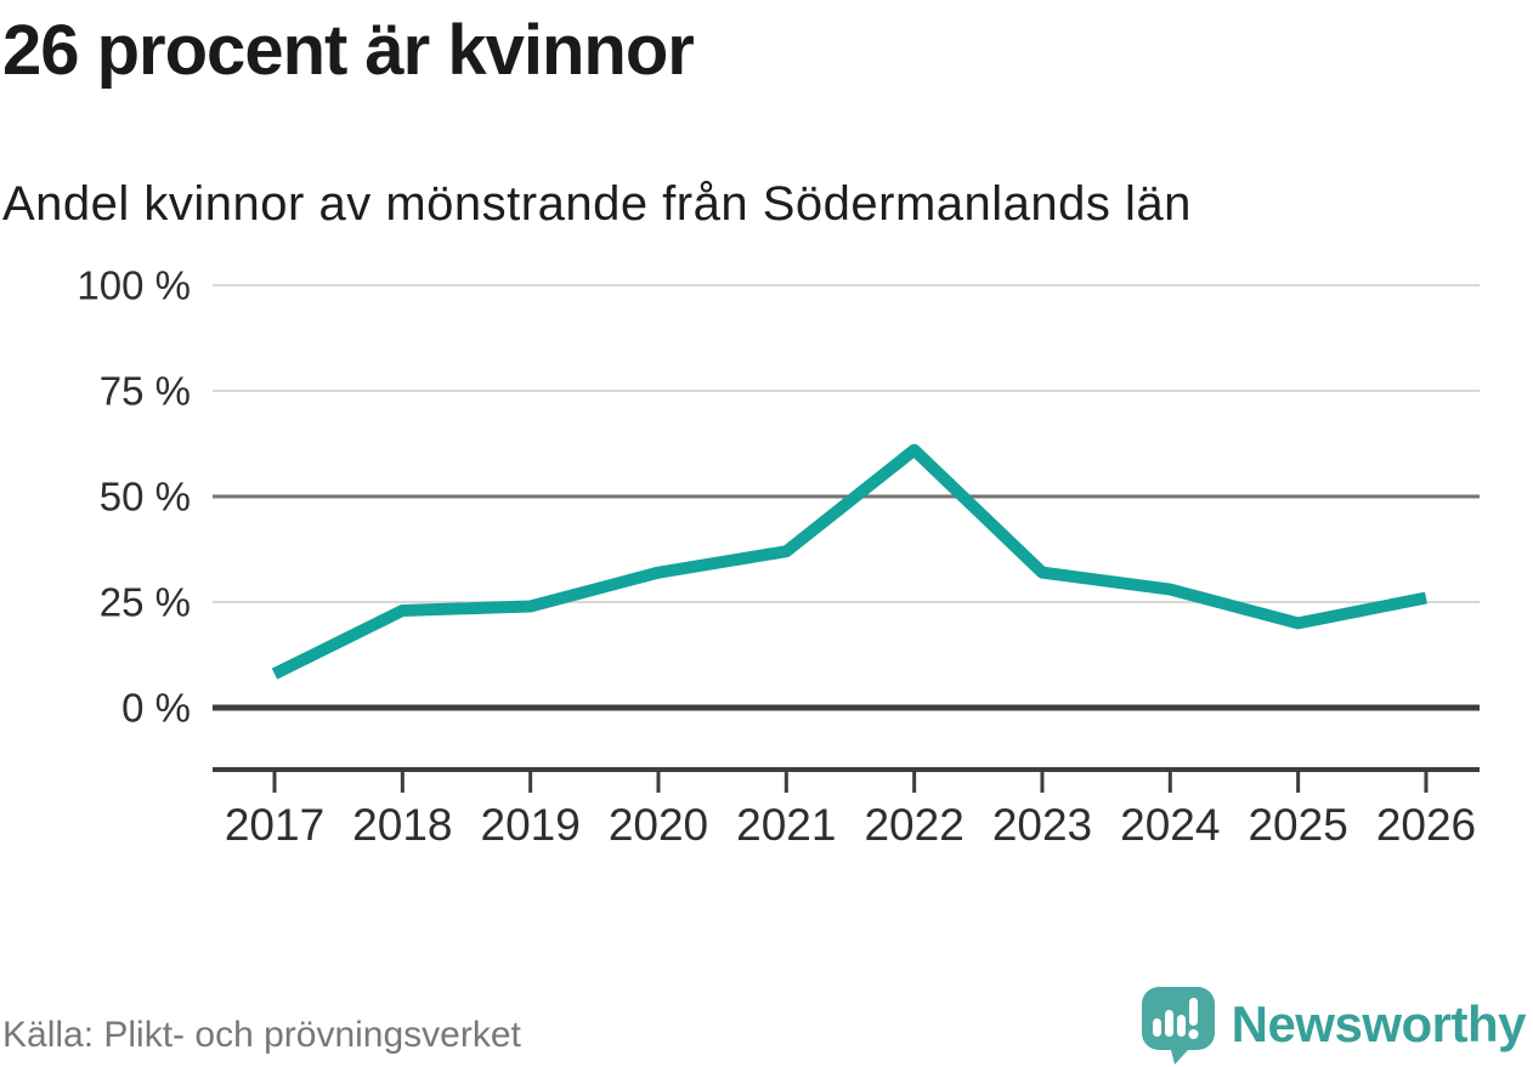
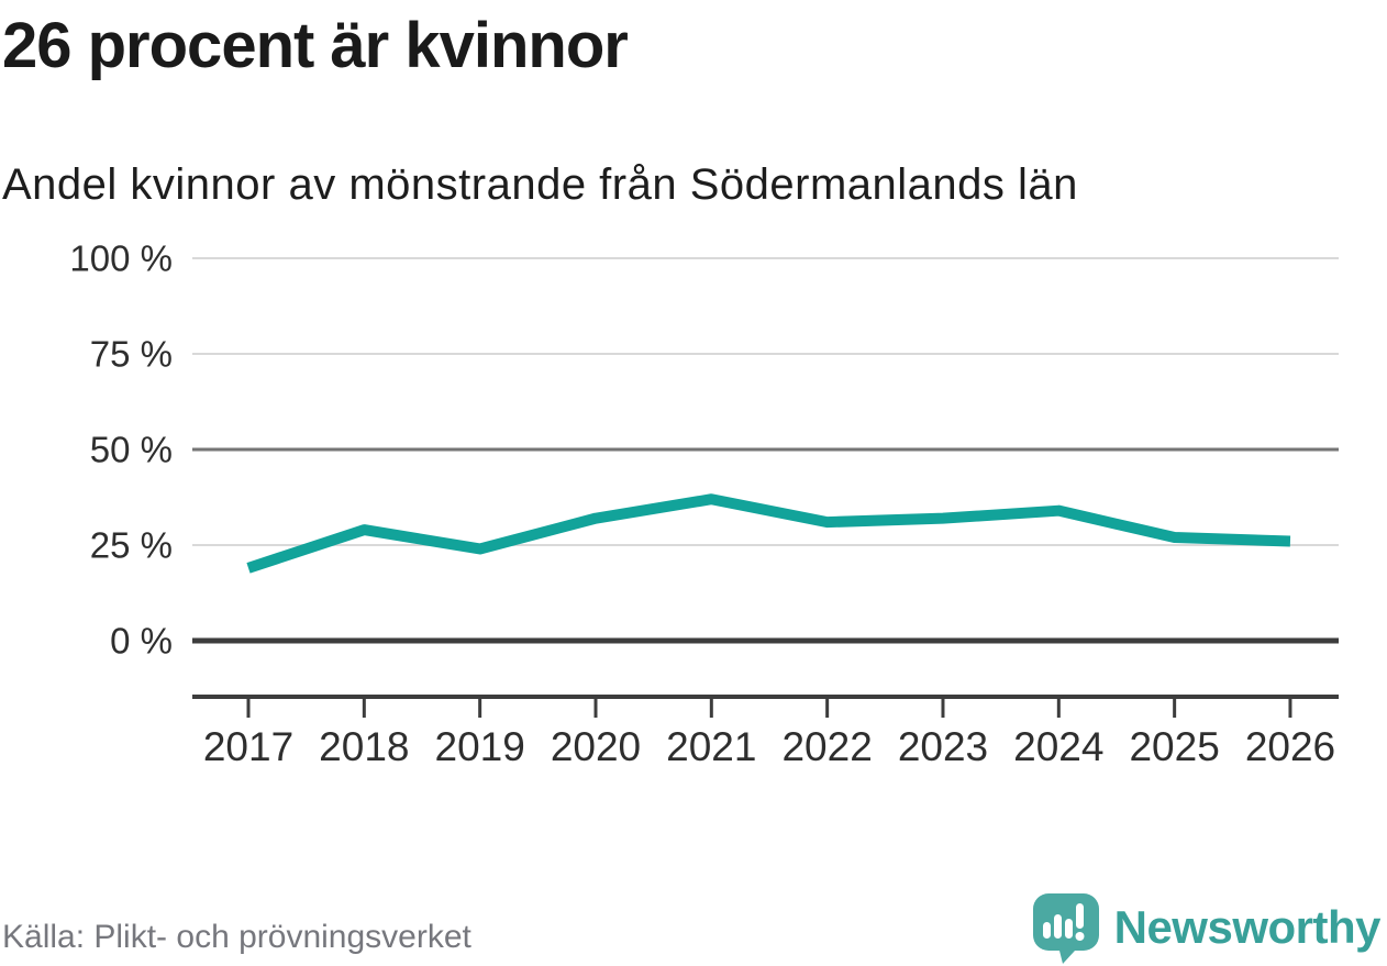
2017: 8% -> 19%
2018: 23% -> 29%
2022: 61% -> 31%
2024: 28% -> 34%
2025: 20% -> 27%
